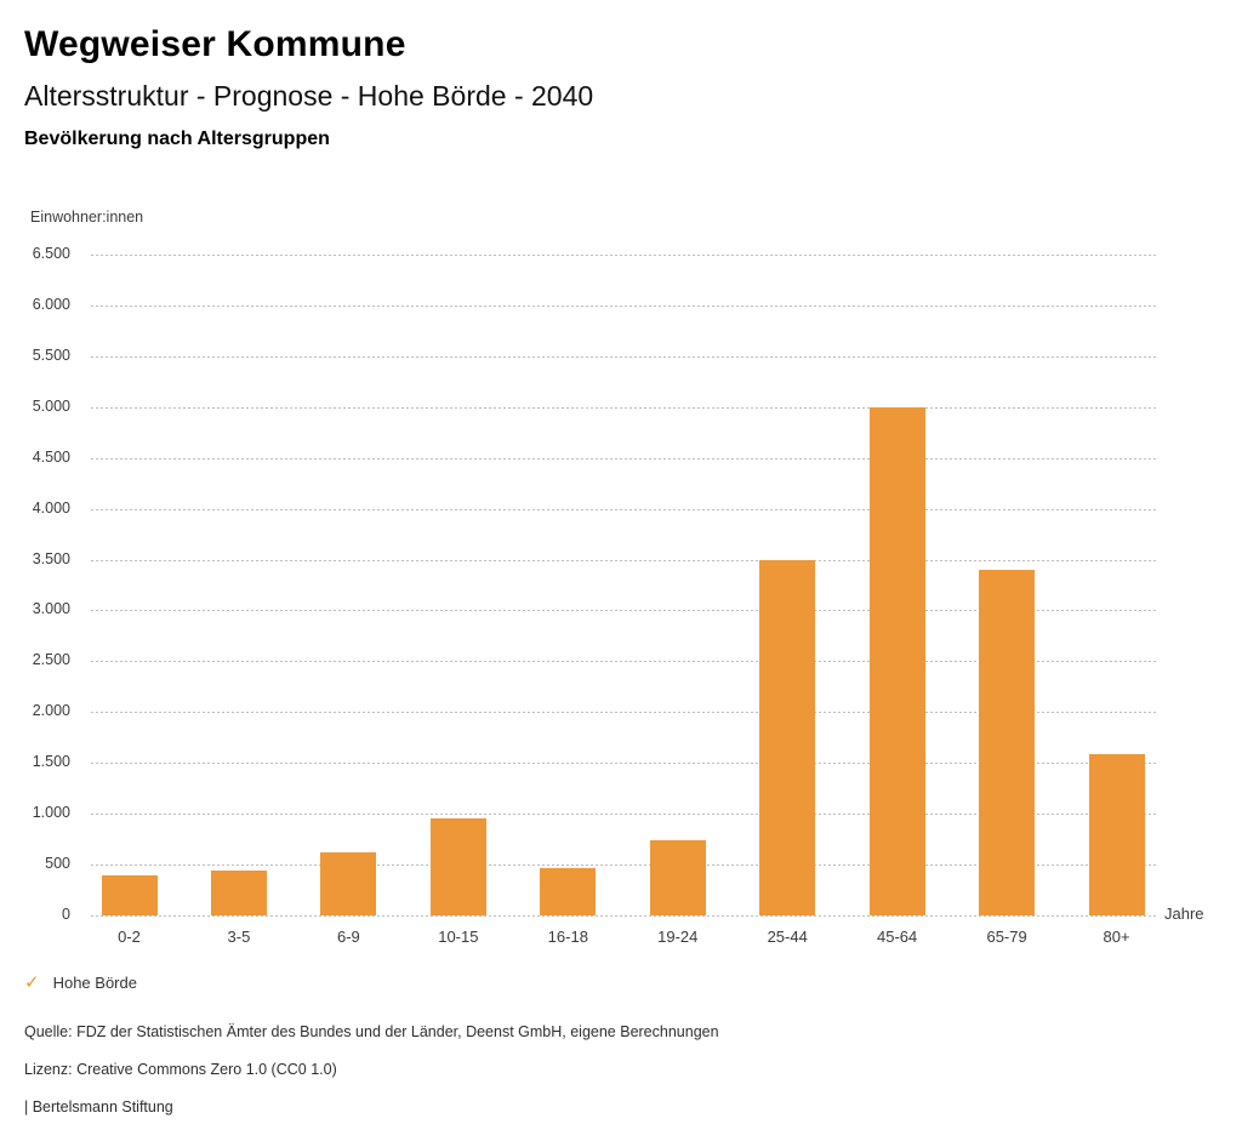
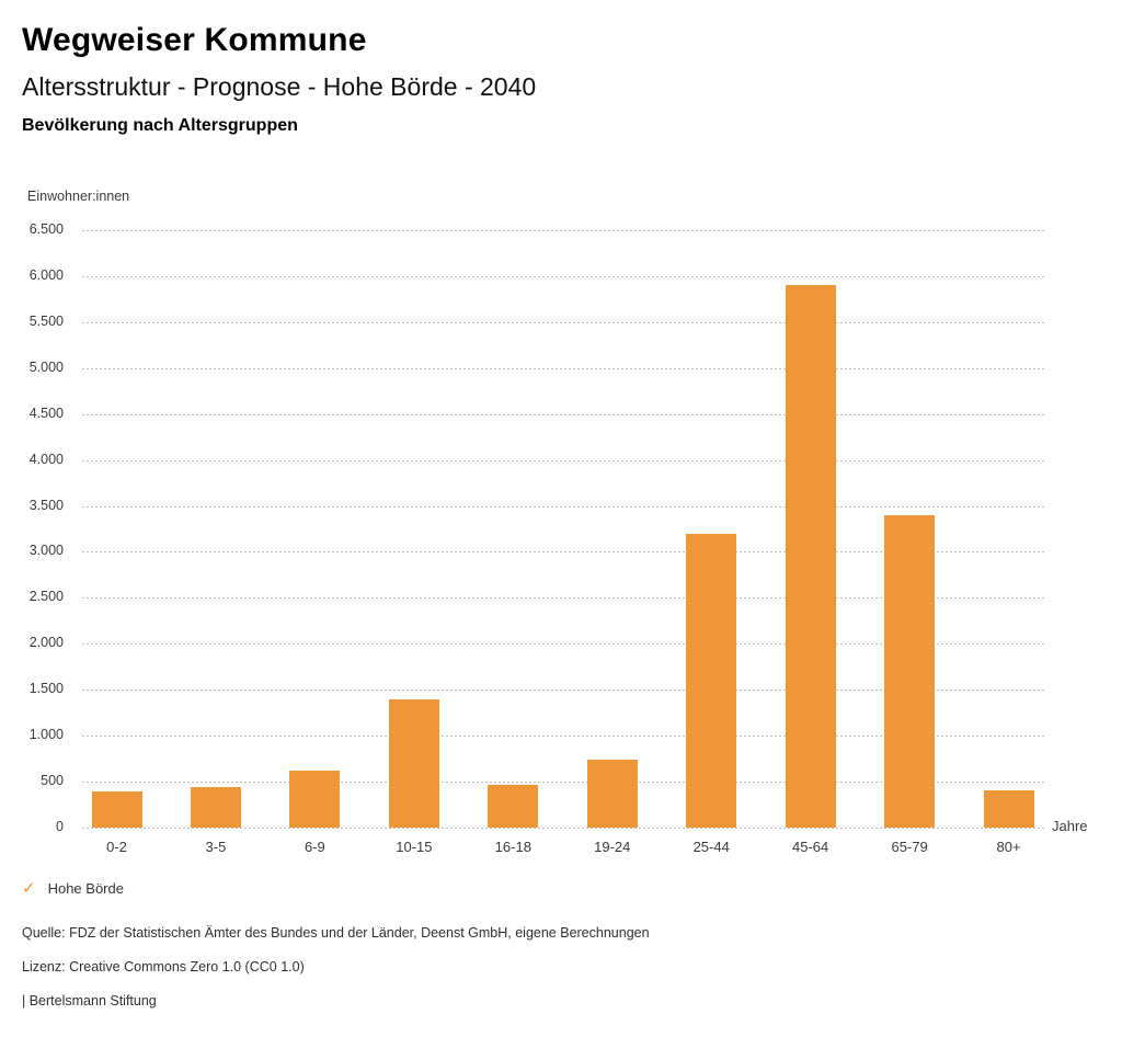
10-15: 1000 -> 1400
25-44: 3500 -> 3200
45-64: 5000 -> 5900
80+: 1600 -> 400
